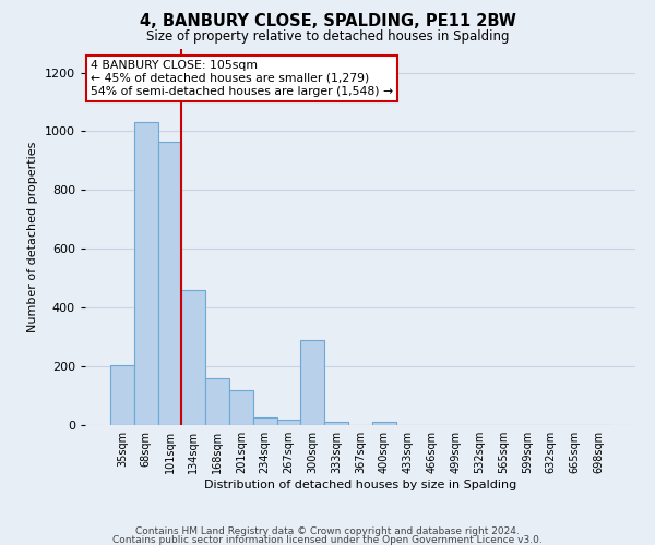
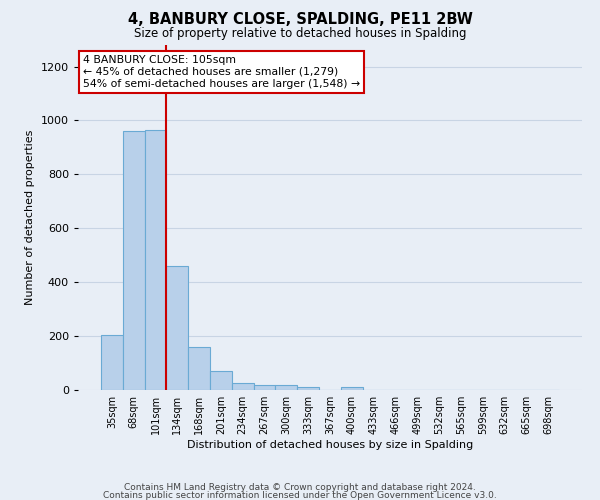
68sqm: 1030 -> 960
201sqm: 120 -> 70
300sqm: 290 -> 18
